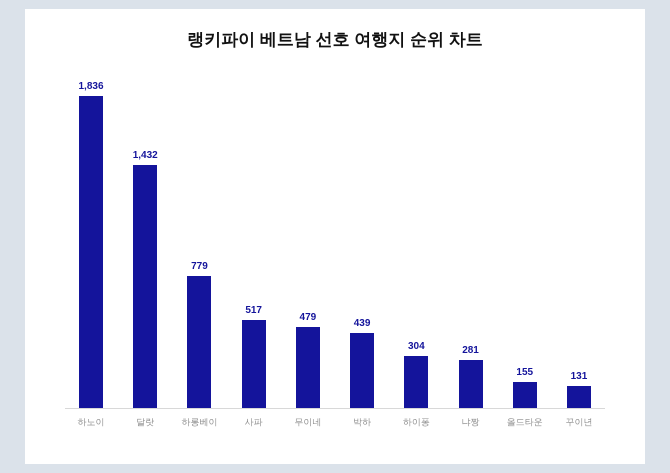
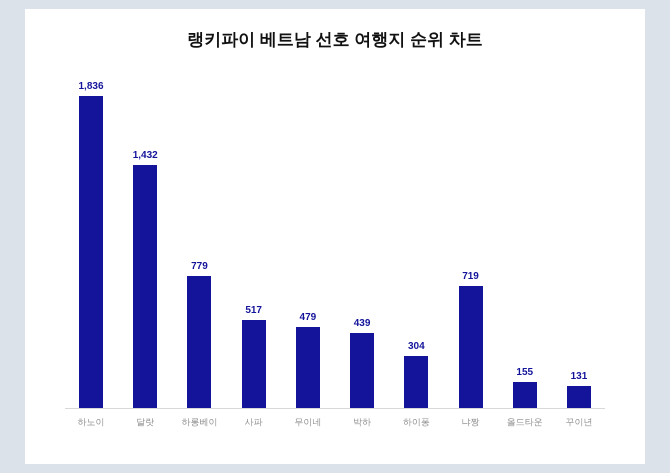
냐짱: 281 -> 719
